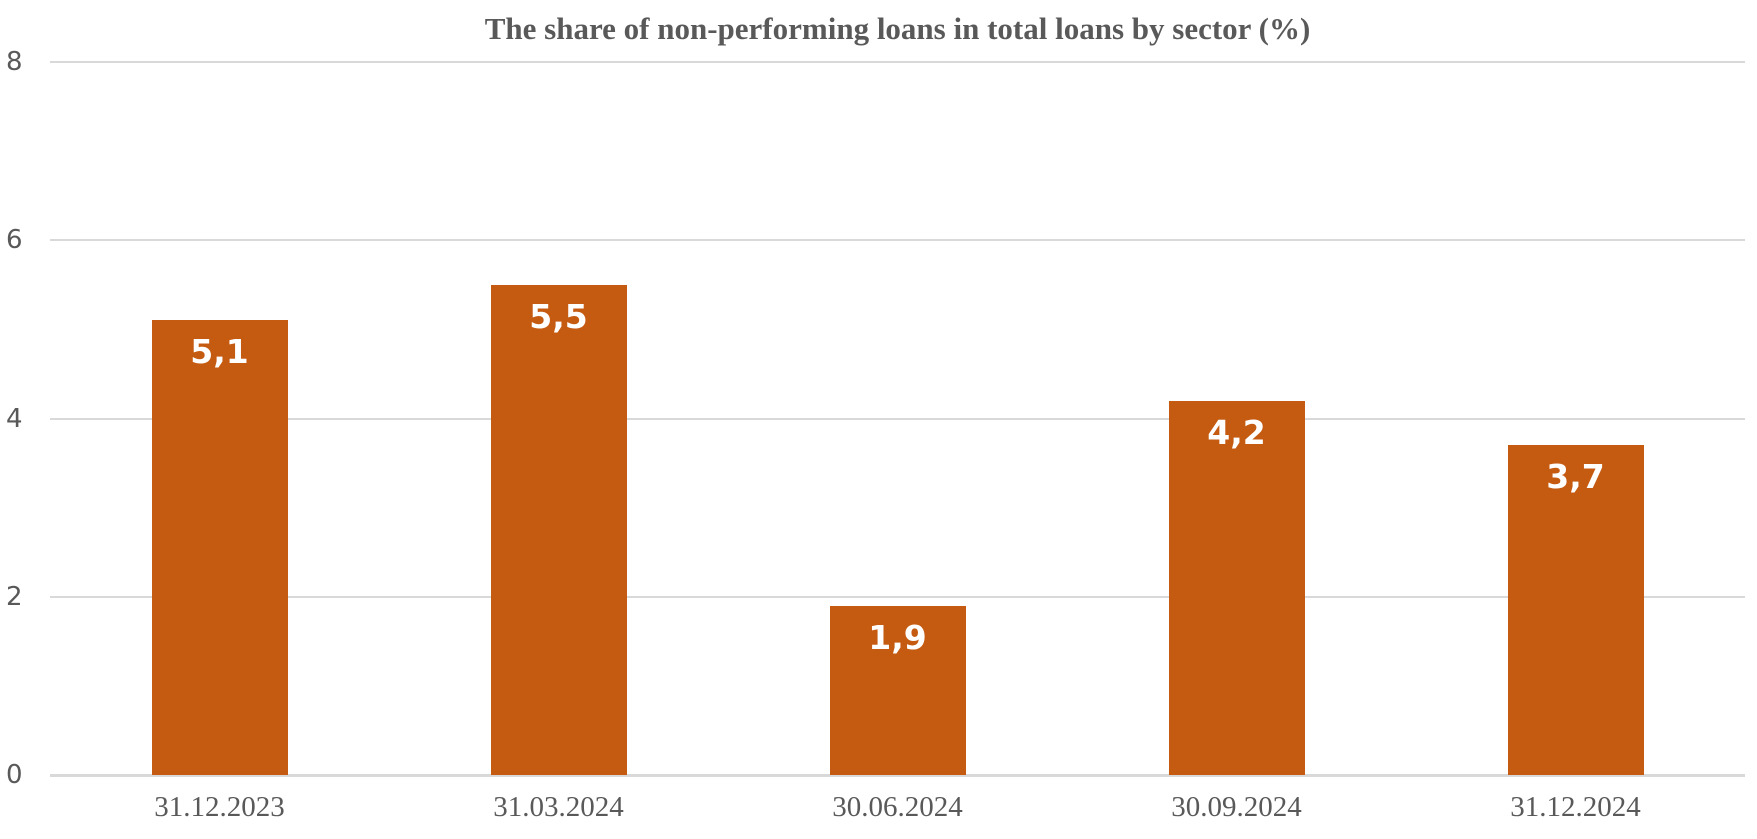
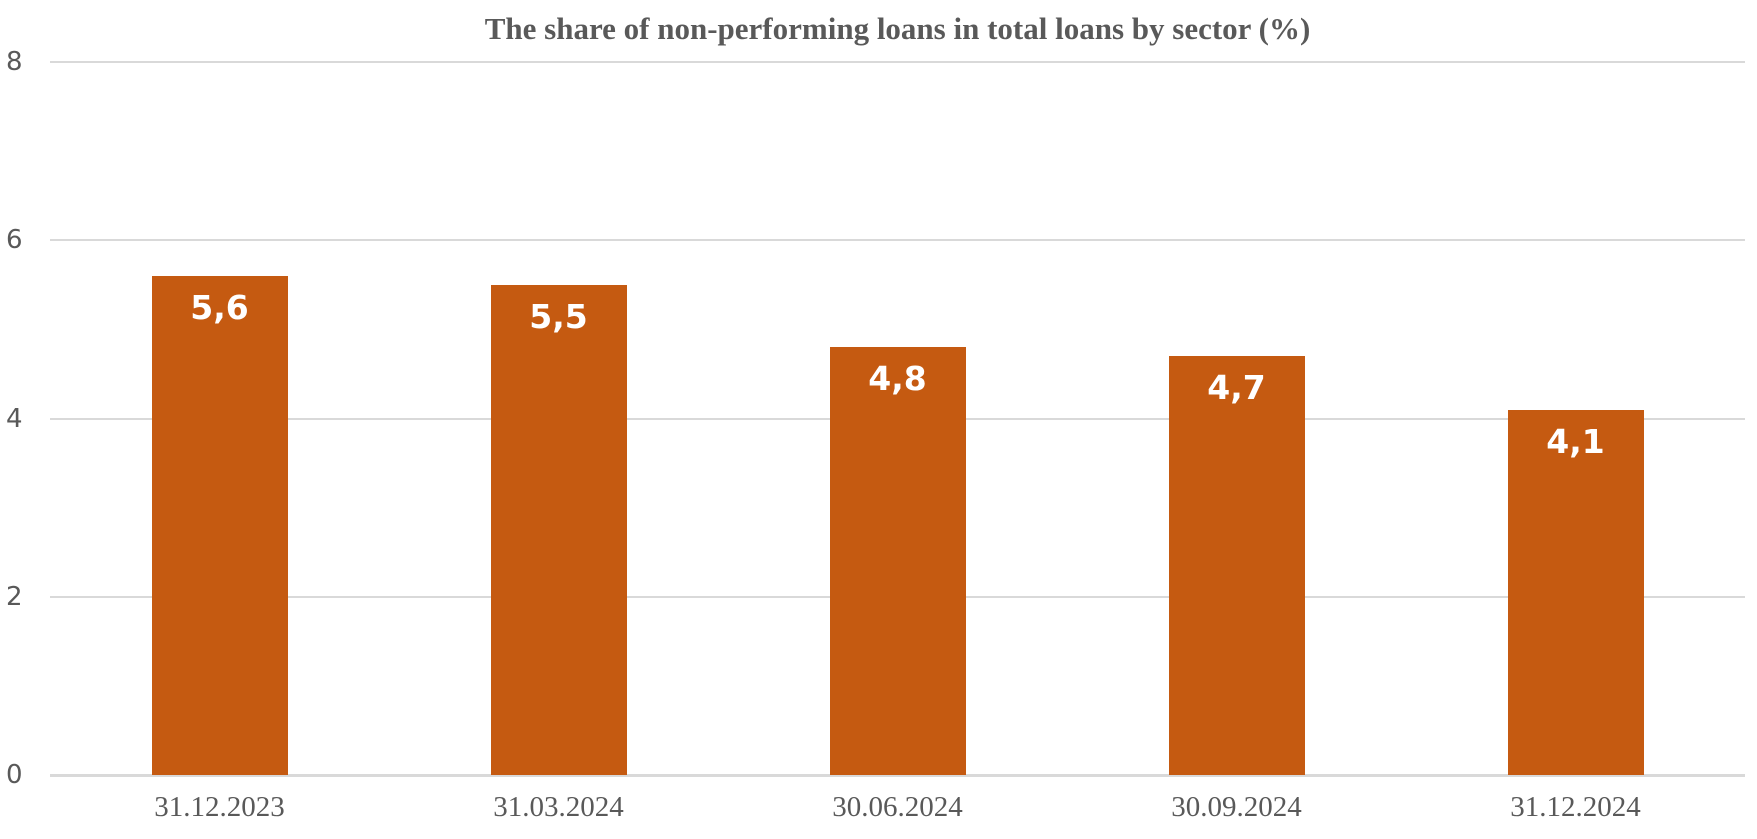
31.12.2023: 5,1 -> 5,6
30.06.2024: 1,9 -> 4,8
30.09.2024: 4,2 -> 4,7
31.12.2024: 3,7 -> 4,1
